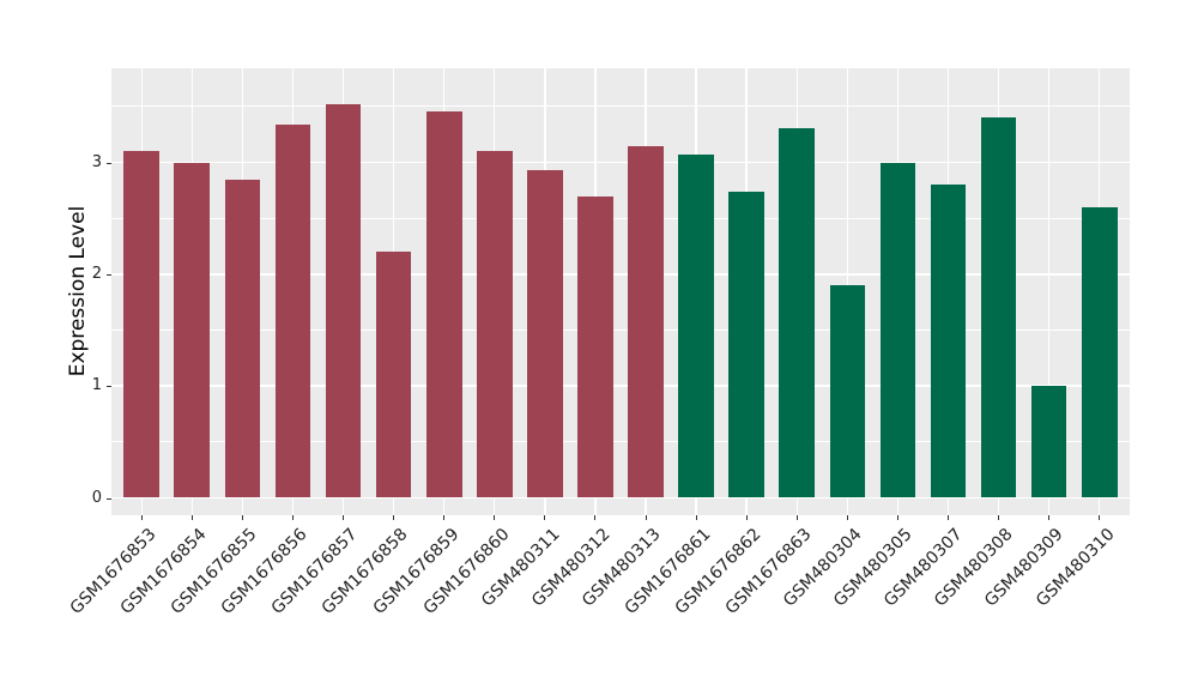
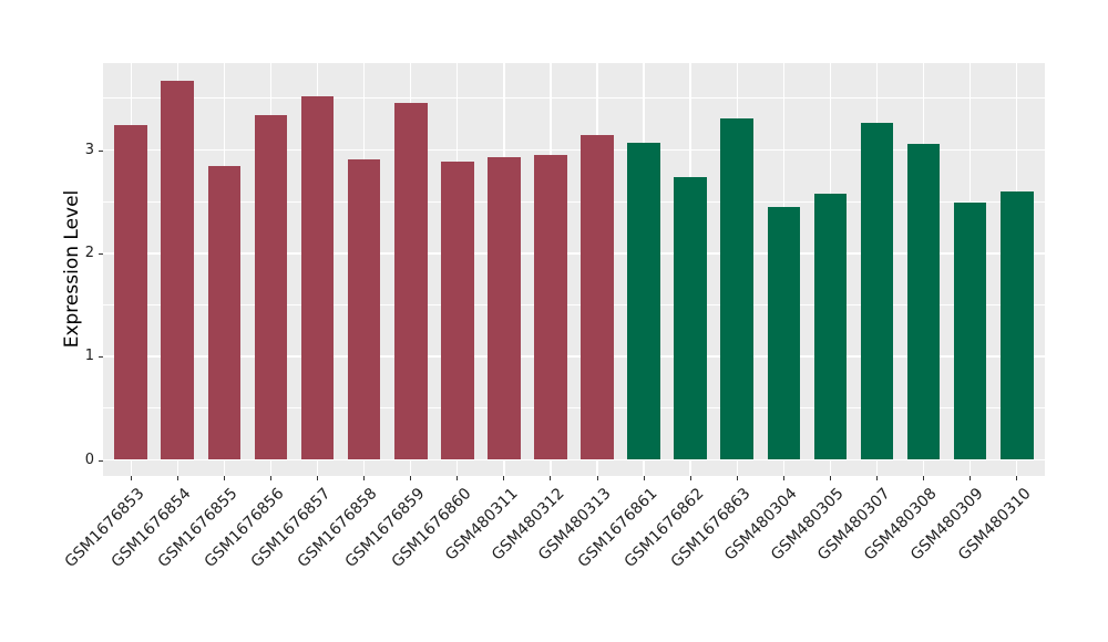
GSM1676853: 3.1 -> 3.2
GSM1676854: 3.0 -> 3.7
GSM1676858: 2.2 -> 2.9
GSM1676860: 3.1 -> 2.9
GSM480312: 2.7 -> 3.0
GSM480304: 1.9 -> 2.5
GSM480305: 3.0 -> 2.6
GSM480307: 2.8 -> 3.3
GSM480308: 3.4 -> 3.1
GSM480309: 1.0 -> 2.5
